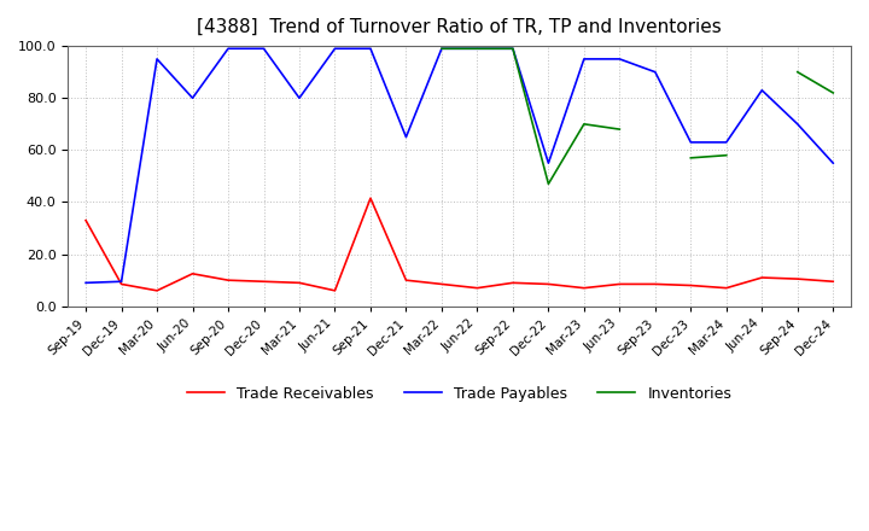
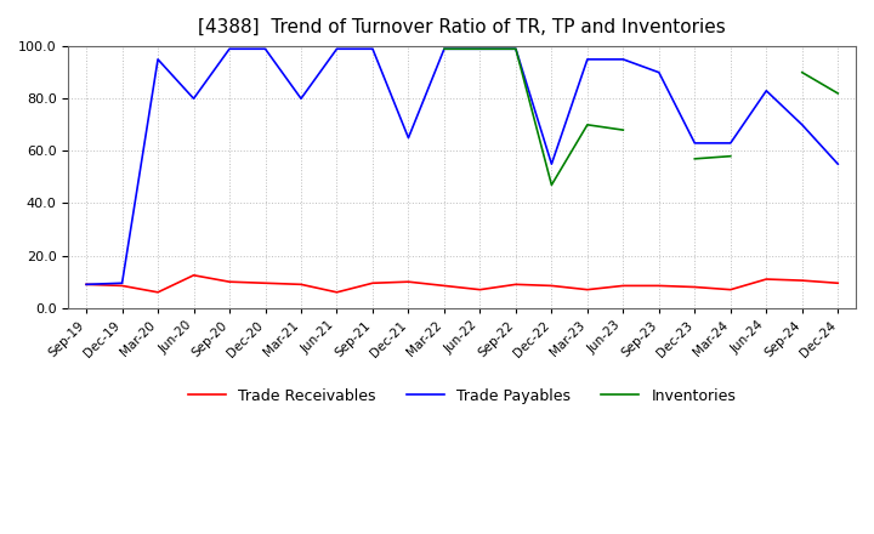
Trade Receivables/Sep-19: 33.0 -> 9.0
Trade Receivables/Sep-21: 41.5 -> 9.5
